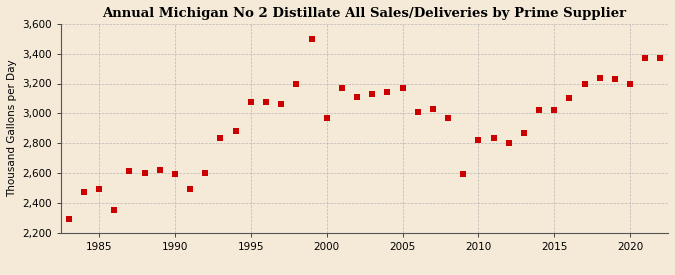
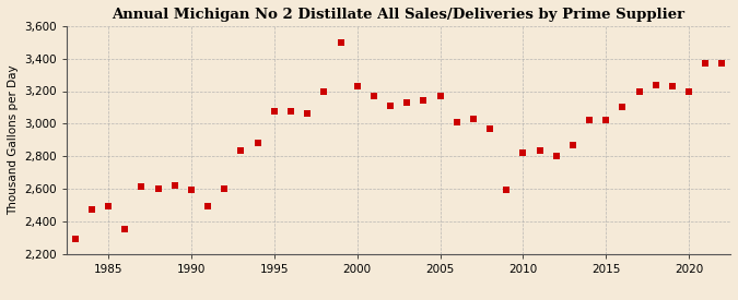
2000: 2,970 -> 3,230
